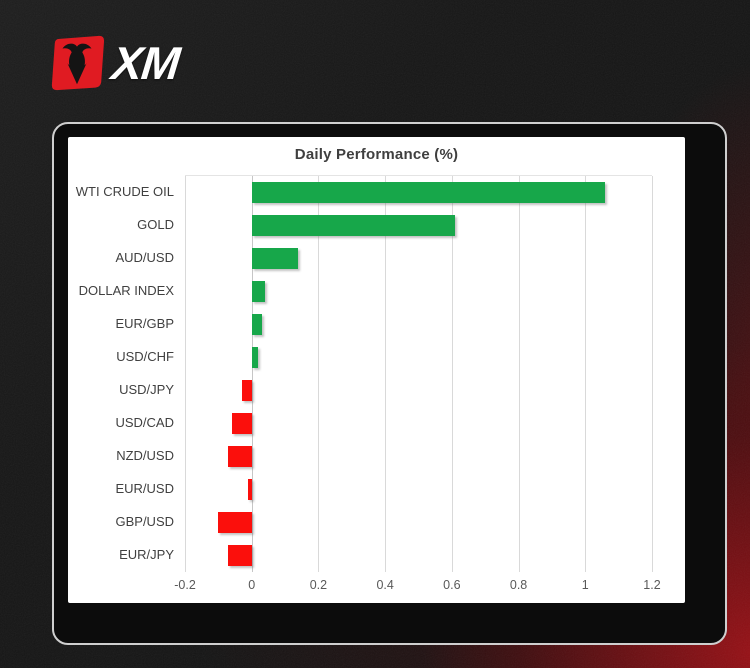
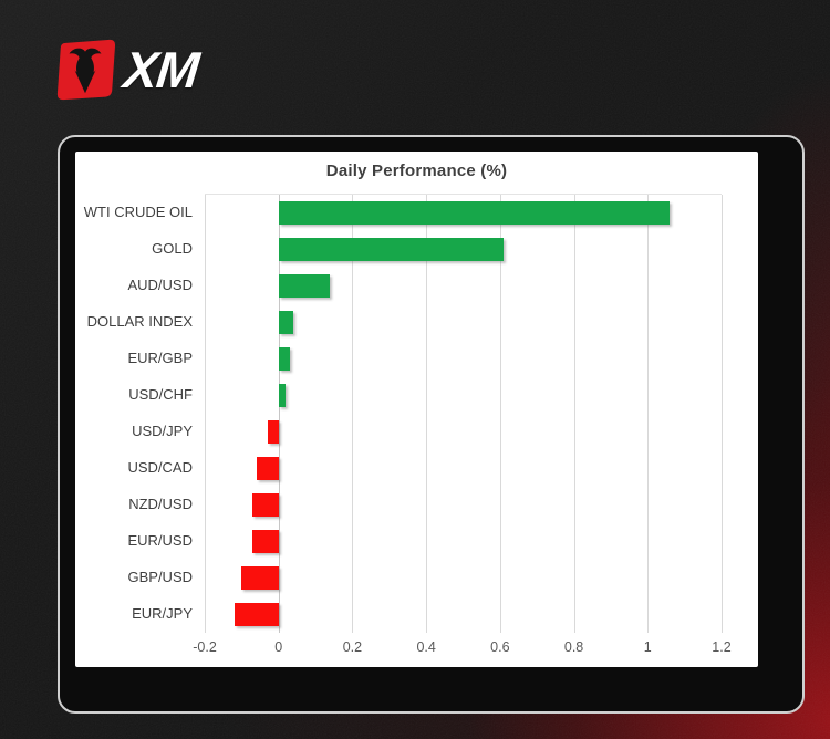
EUR/USD: -0.01 -> -0.07
EUR/JPY: -0.07 -> -0.12
